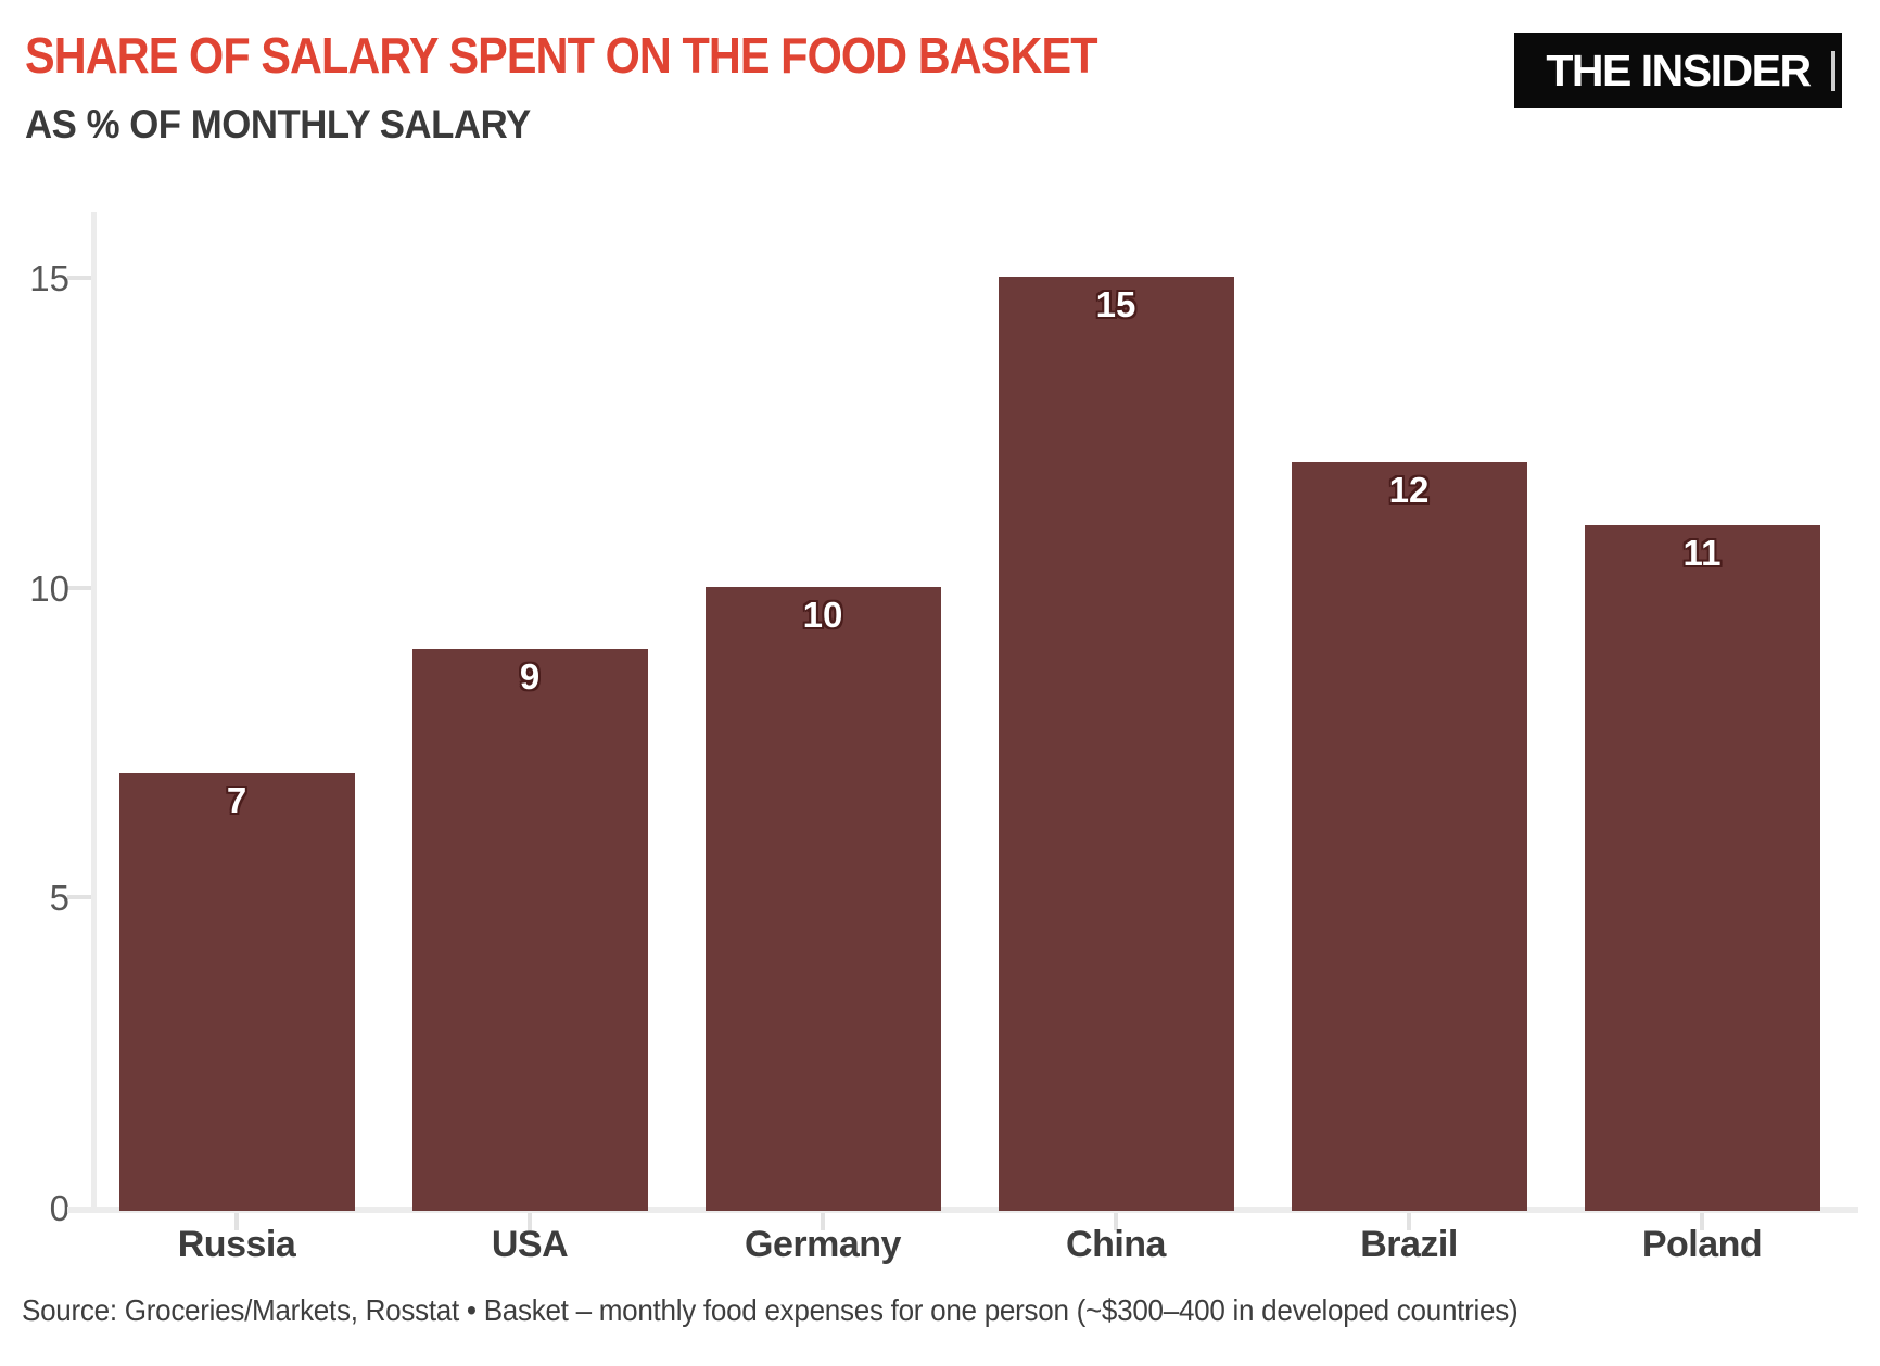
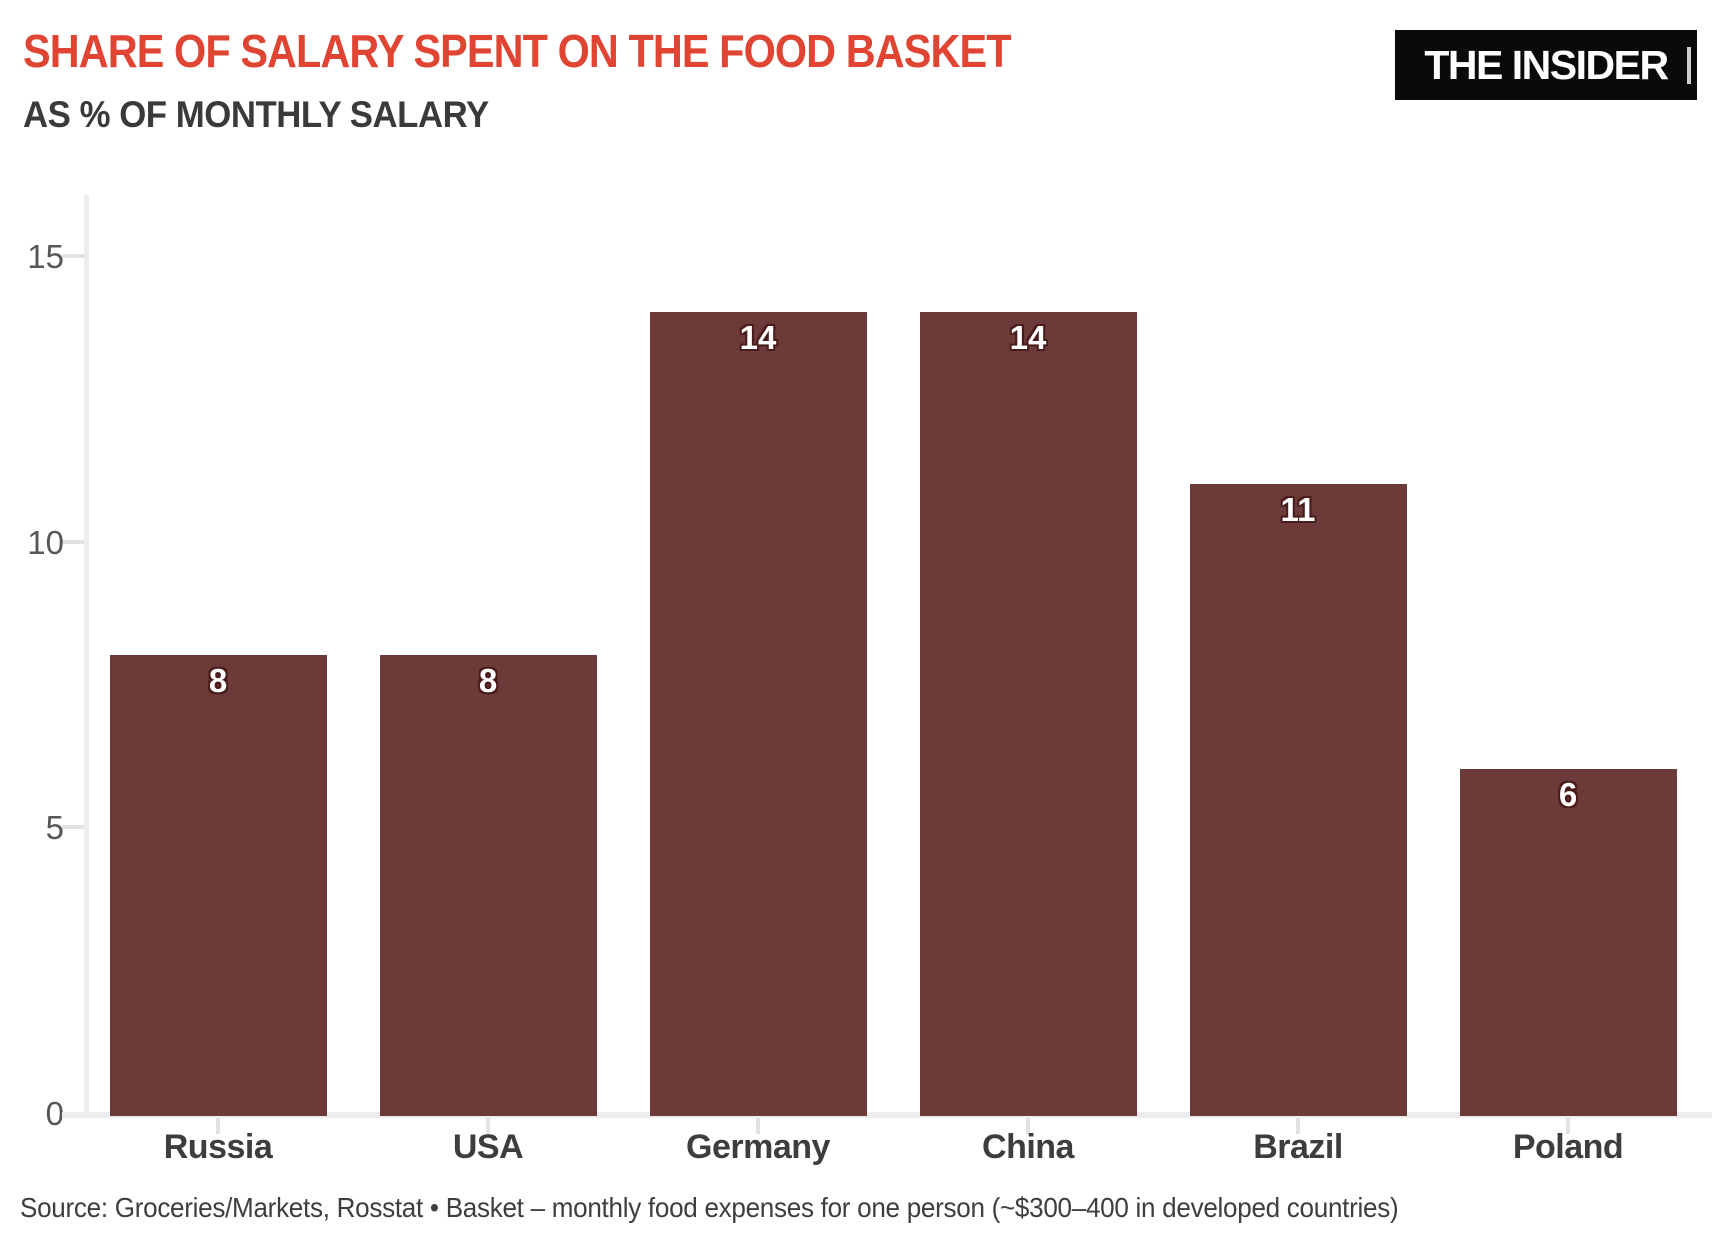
Russia: 7 -> 8
USA: 9 -> 8
Germany: 10 -> 14
China: 15 -> 14
Brazil: 12 -> 11
Poland: 11 -> 6
